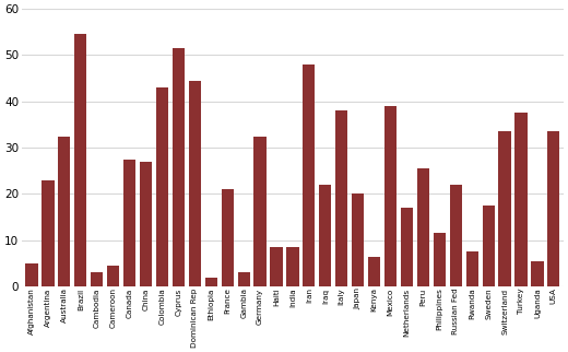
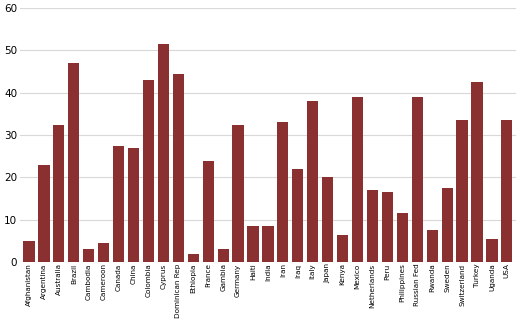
Brazil: 54.5 -> 47.0
France: 21.0 -> 24.0
Iran: 48.0 -> 33.0
Peru: 25.5 -> 16.5
Russian Fed: 22.0 -> 39.0
Turkey: 37.5 -> 42.5
